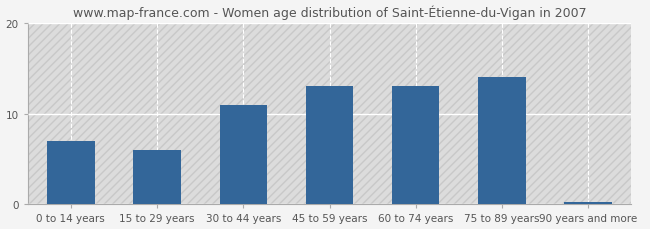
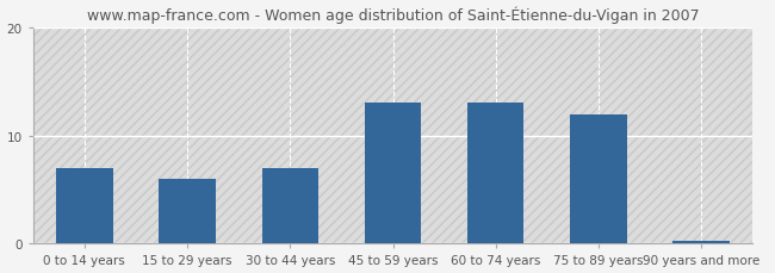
30 to 44 years: 11.0 -> 7.0
75 to 89 years: 14.0 -> 12.0
